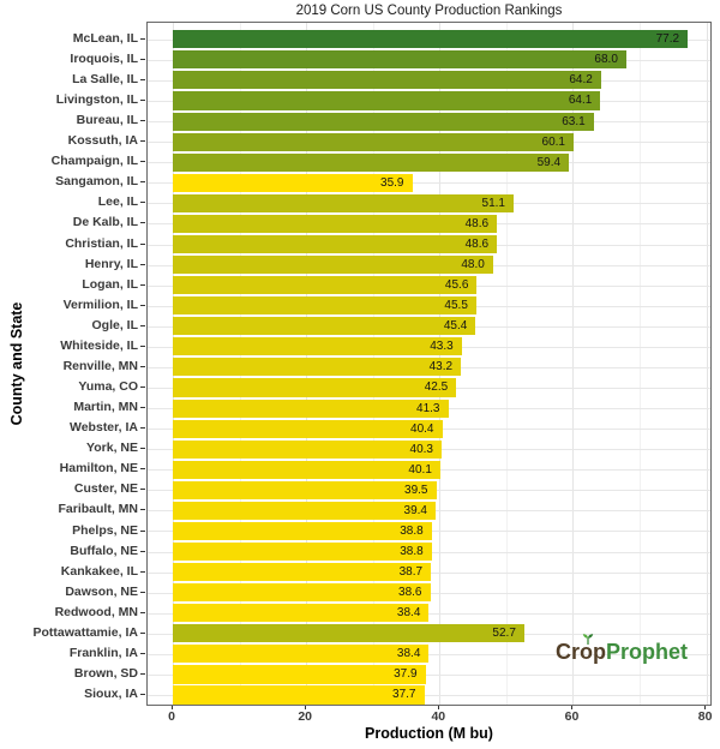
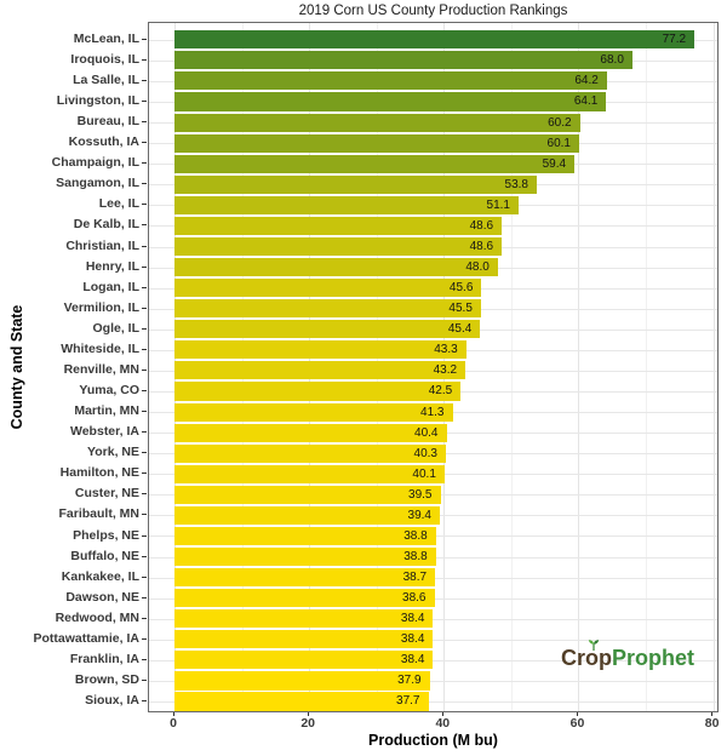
Bureau, IL: 63.1 -> 60.2
Sangamon, IL: 35.9 -> 53.8
Pottawattamie, IA: 52.7 -> 38.4
